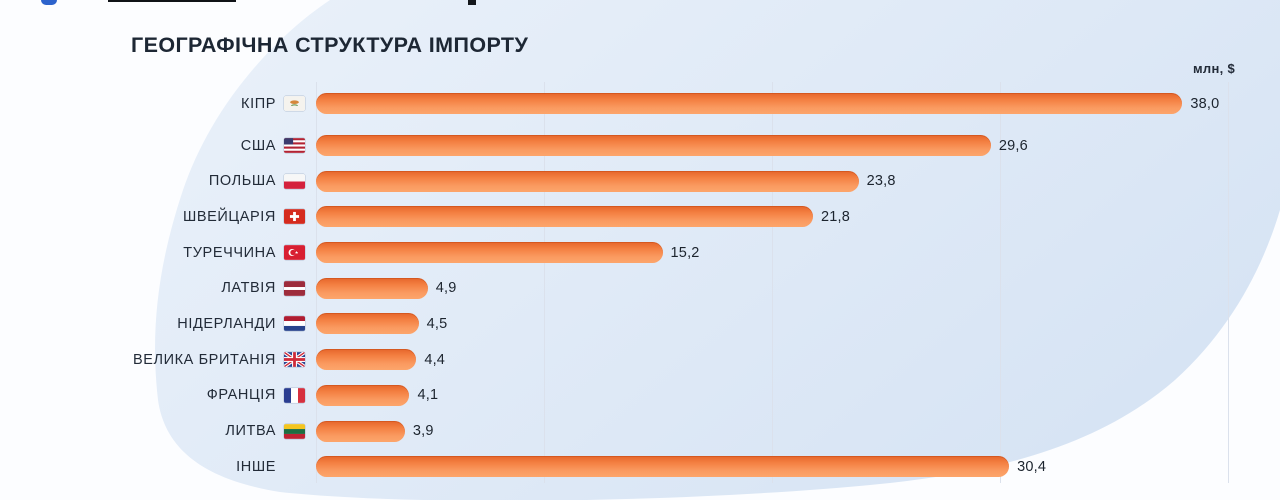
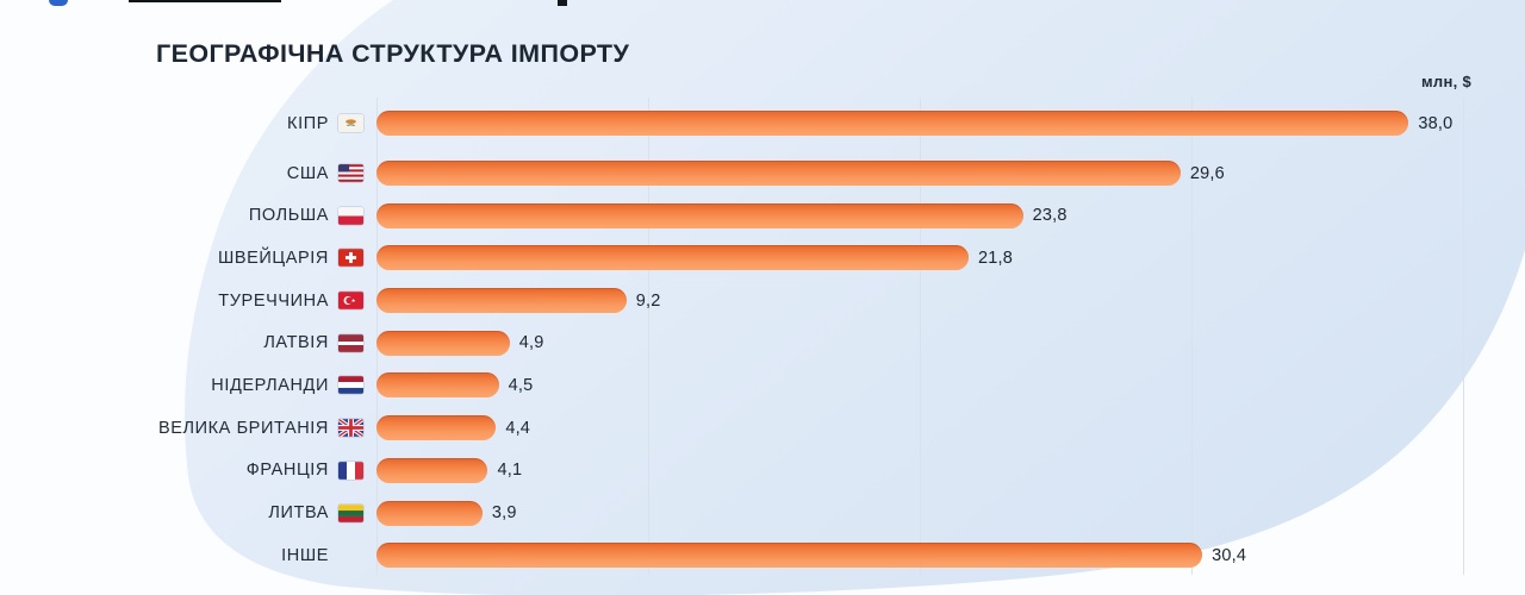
ТУРЕЧЧИНА: 15,2 -> 9,2
